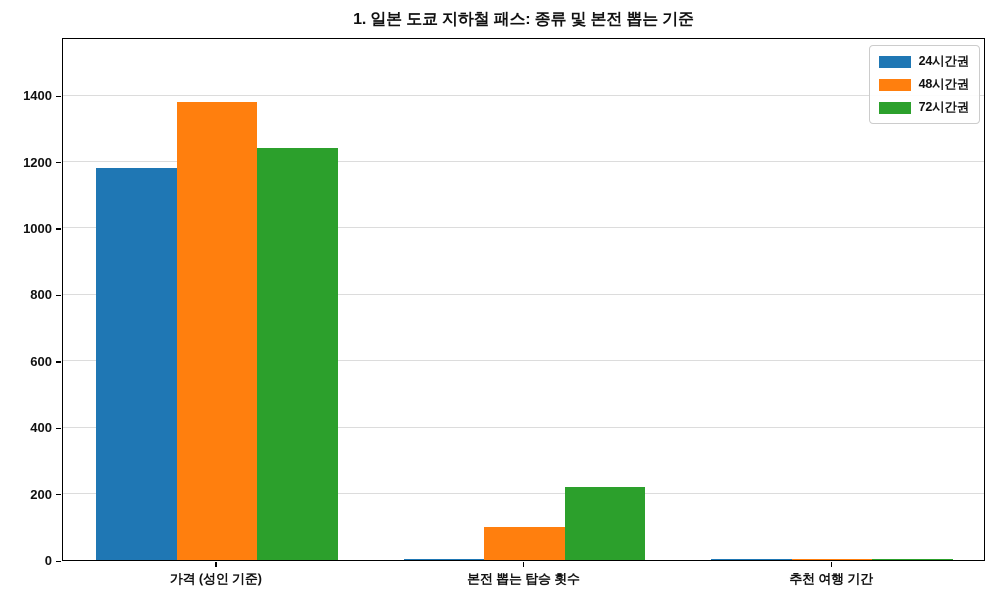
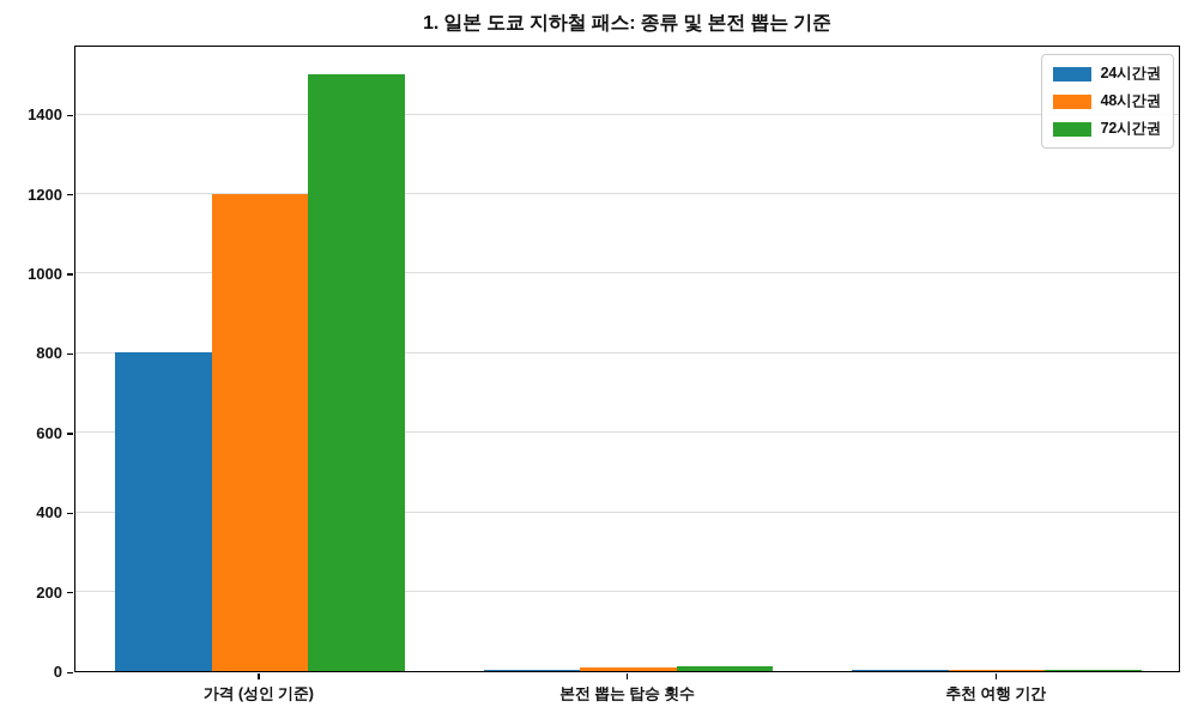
24시간권/가격 (성인 기준): 1180 -> 800
48시간권/가격 (성인 기준): 1380 -> 1200
72시간권/가격 (성인 기준): 1240 -> 1500
48시간권/본전 뽑는 탑승 횟수: 100 -> 10
72시간권/본전 뽑는 탑승 횟수: 220 -> 10
